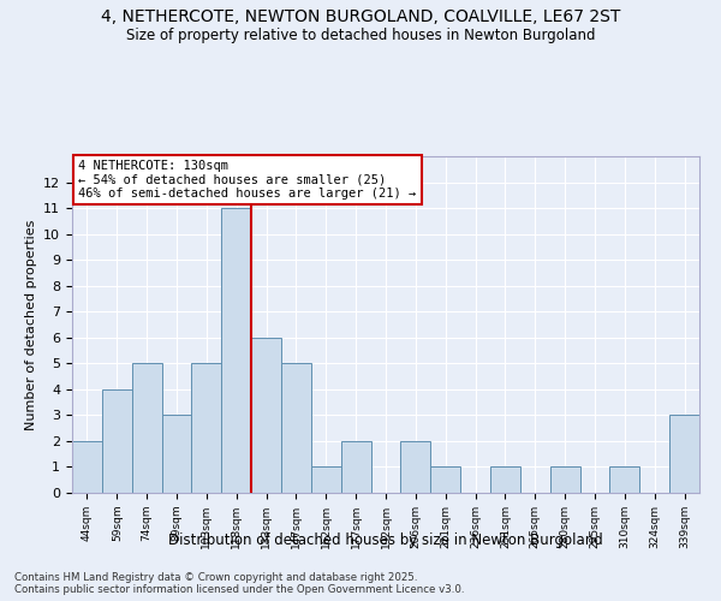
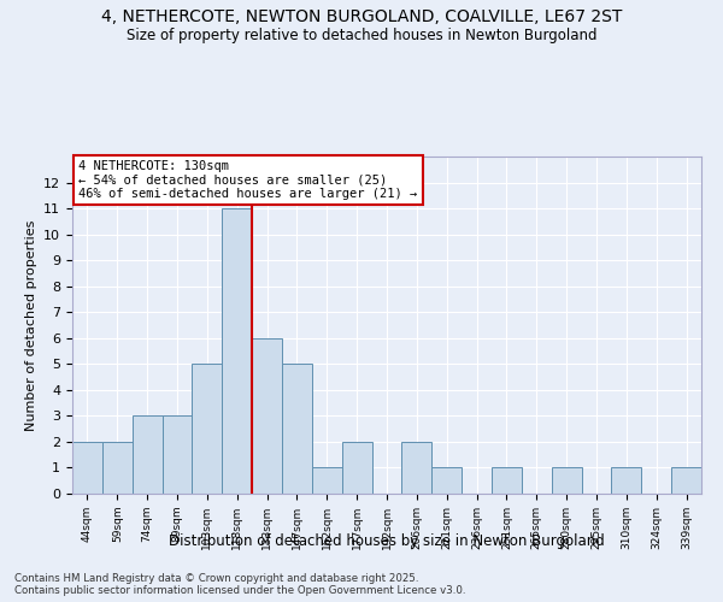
59sqm: 4 -> 2
74sqm: 5 -> 3
339sqm: 3 -> 1
